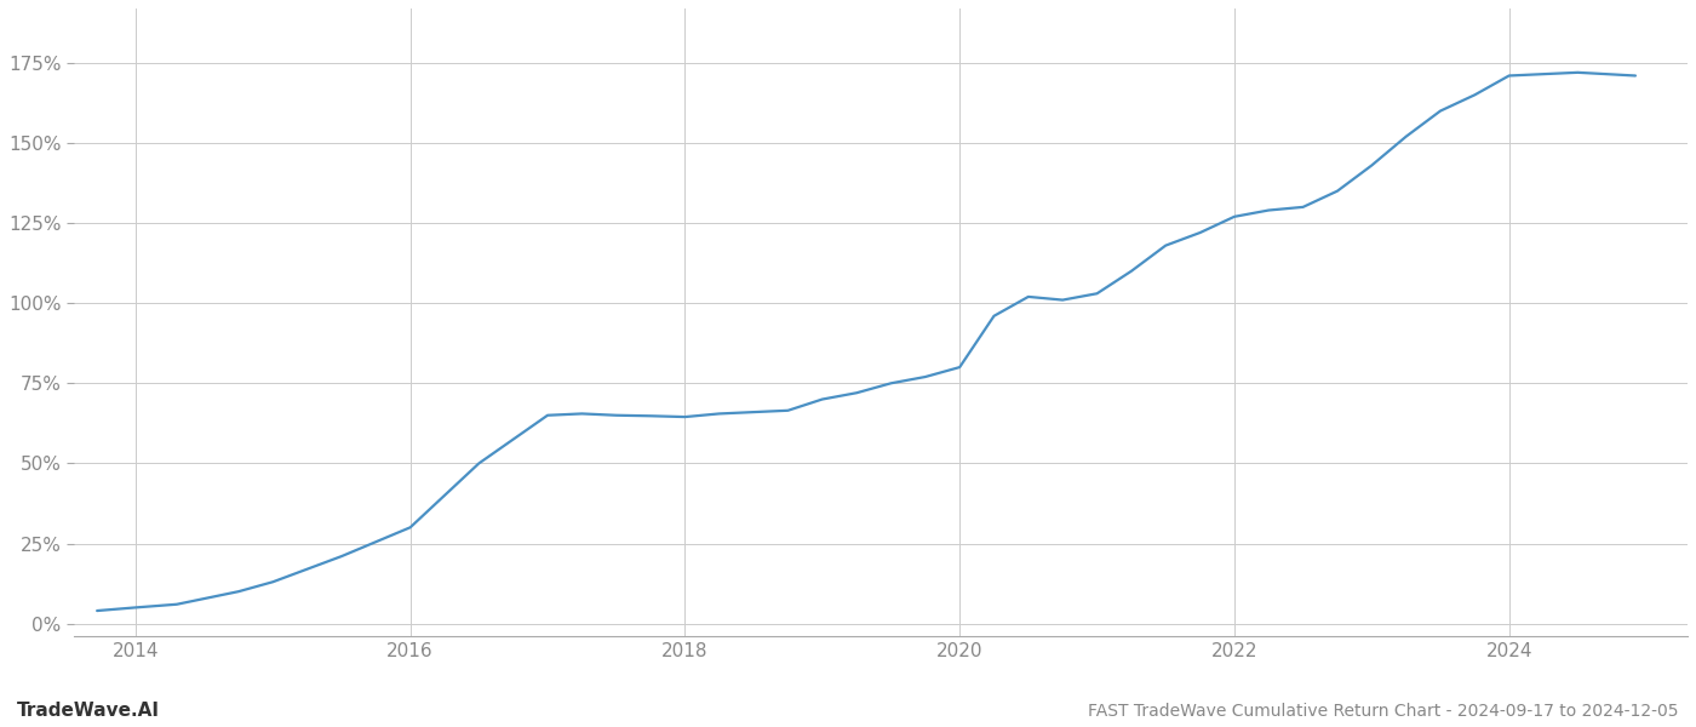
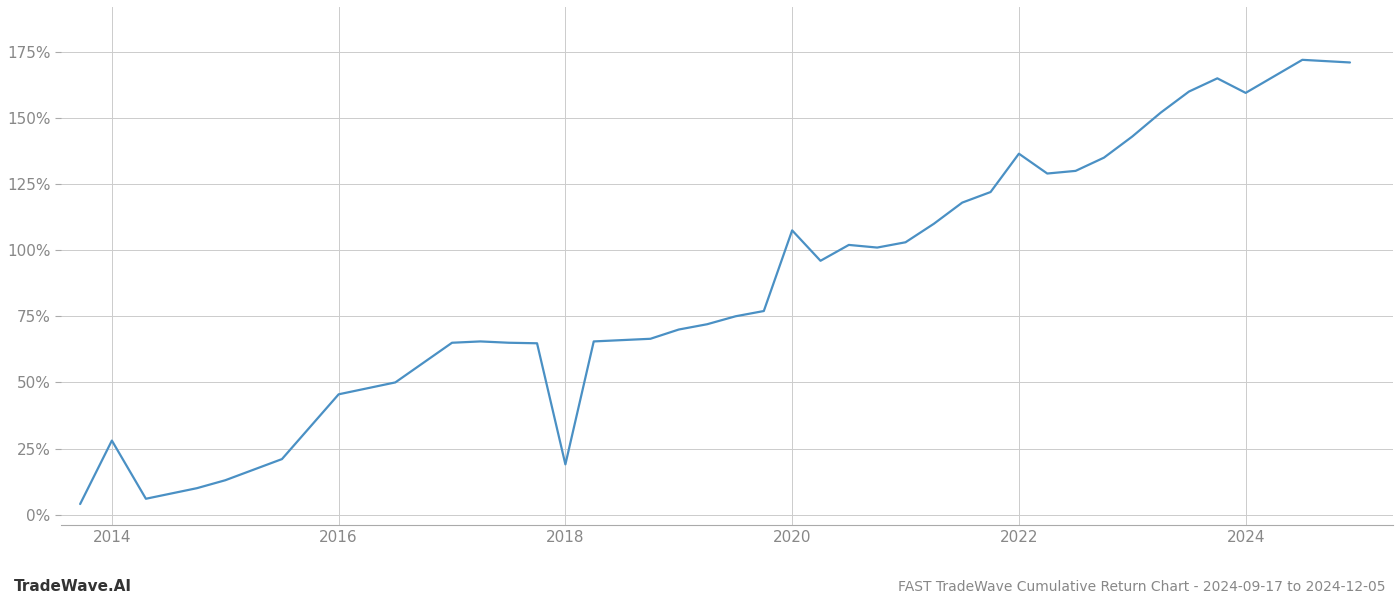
2014: 5.0% -> 28.0%
2016: 30.0% -> 45.5%
2018: 64.5% -> 19.0%
2020: 80.0% -> 107.5%
2022: 127.0% -> 136.5%
2024: 171.0% -> 159.5%
